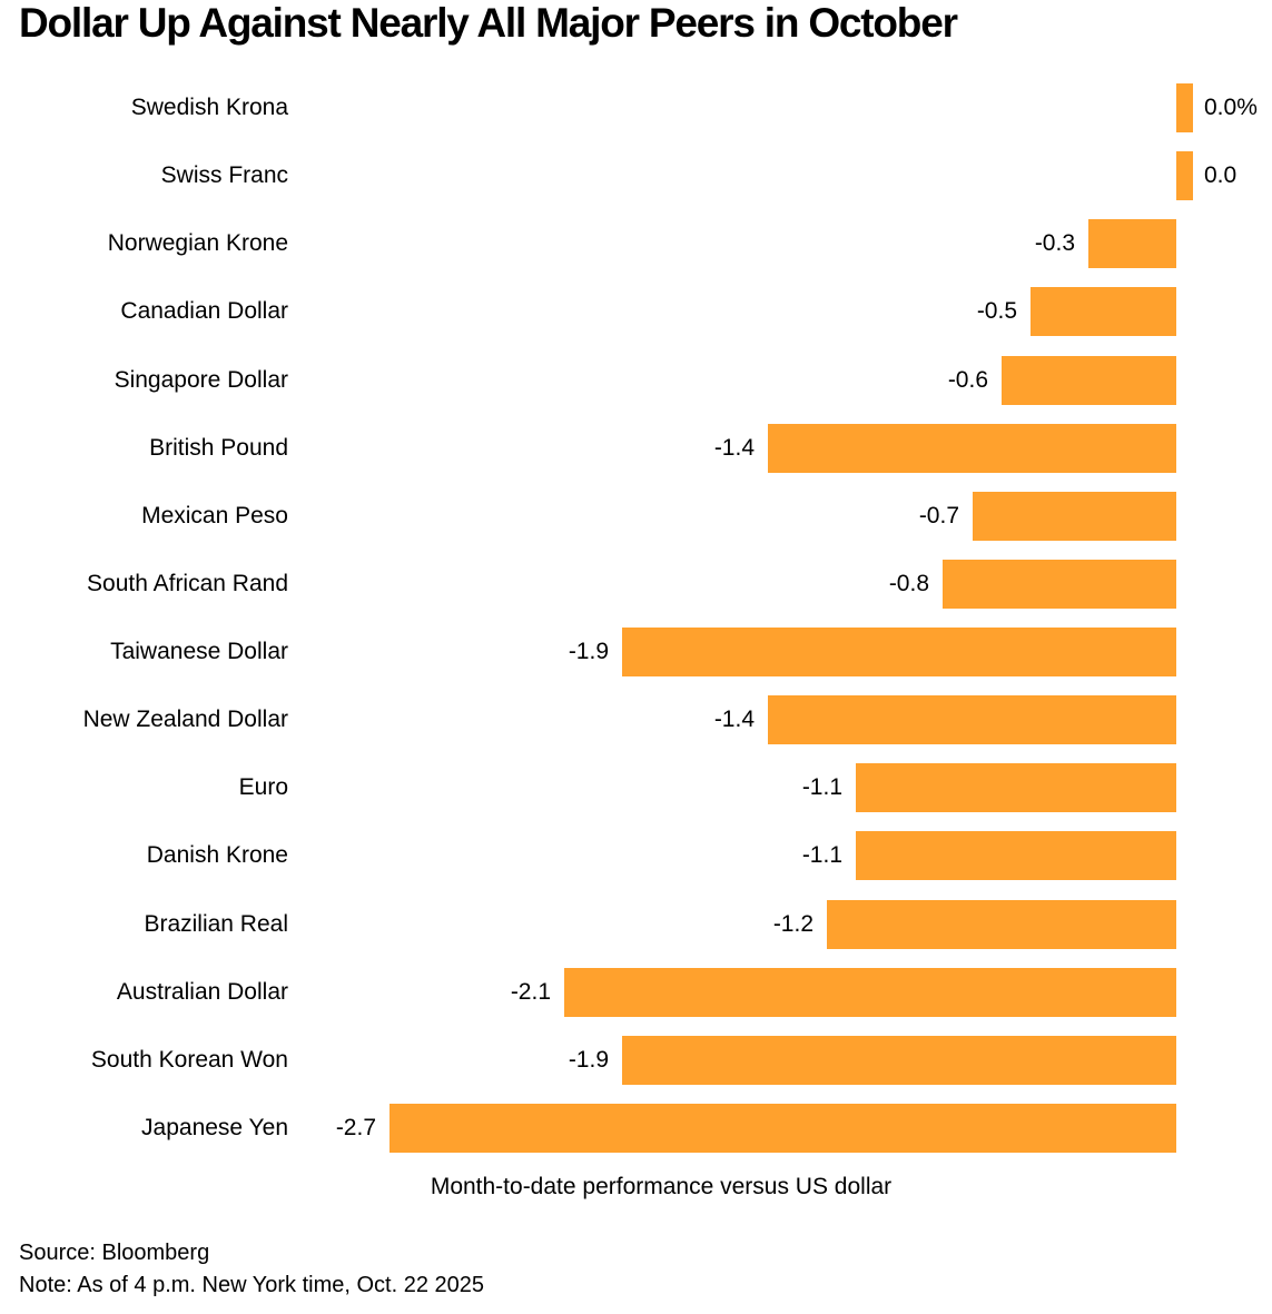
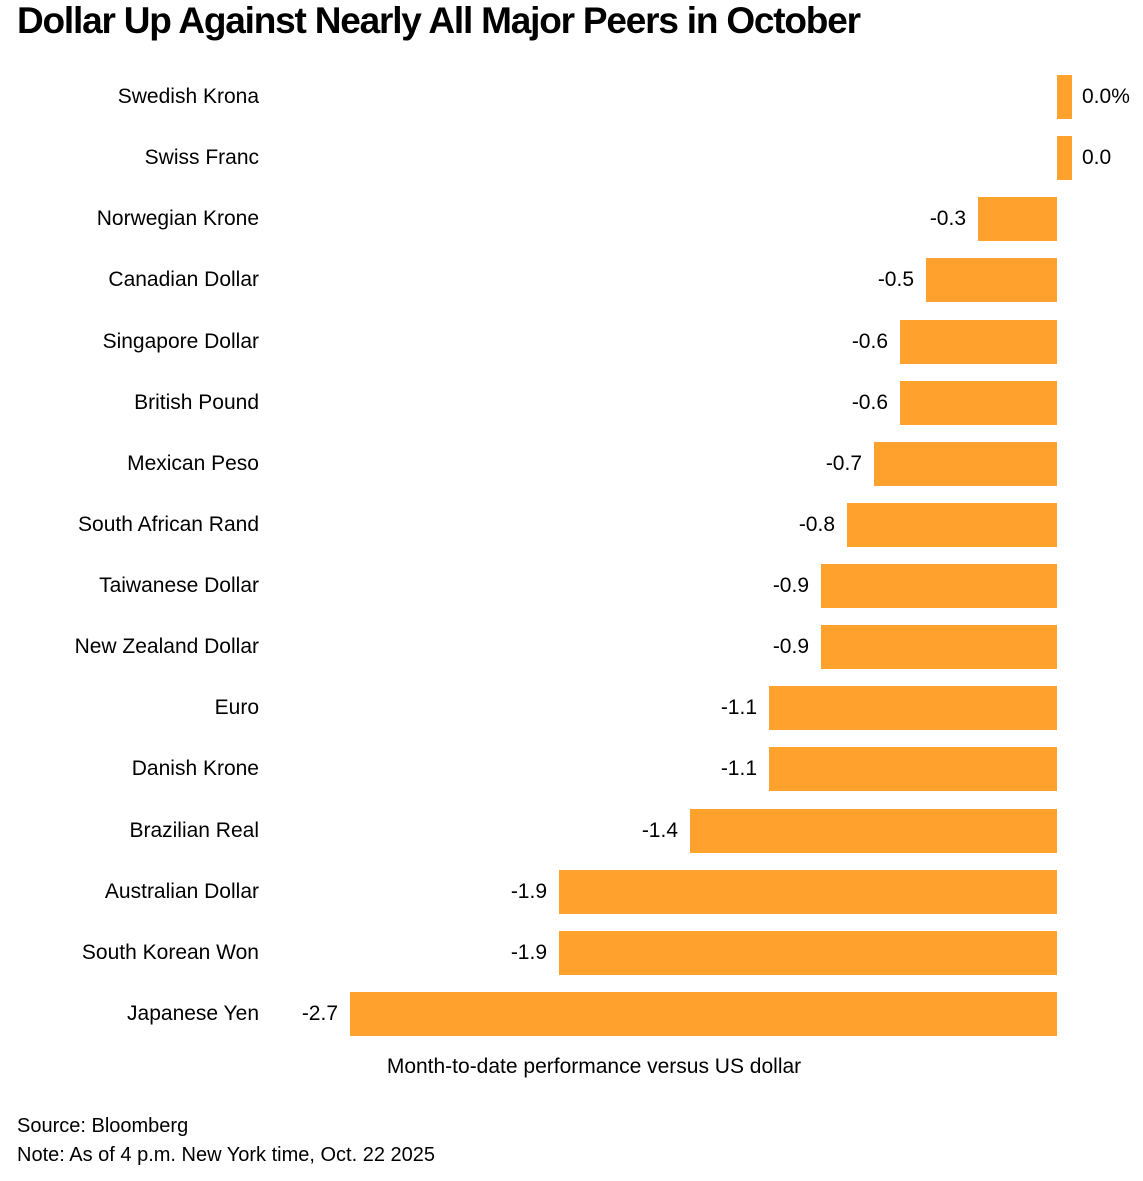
British Pound: -1.4 -> -0.6
Taiwanese Dollar: -1.9 -> -0.9
New Zealand Dollar: -1.4 -> -0.9
Brazilian Real: -1.2 -> -1.4
Australian Dollar: -2.1 -> -1.9
